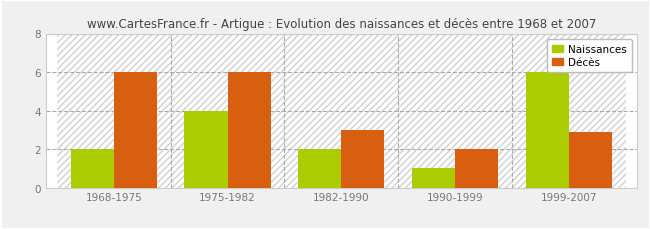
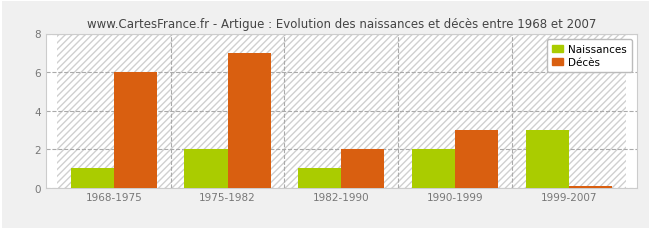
Naissances/1968-1975: 2 -> 1
Naissances/1975-1982: 4 -> 2
Décès/1975-1982: 6.0 -> 7.0
Naissances/1982-1990: 2 -> 1
Décès/1982-1990: 3.0 -> 2.0
Naissances/1990-1999: 1 -> 2
Décès/1990-1999: 2.0 -> 3.0
Naissances/1999-2007: 6 -> 3
Décès/1999-2007: 2.9 -> 0.1
